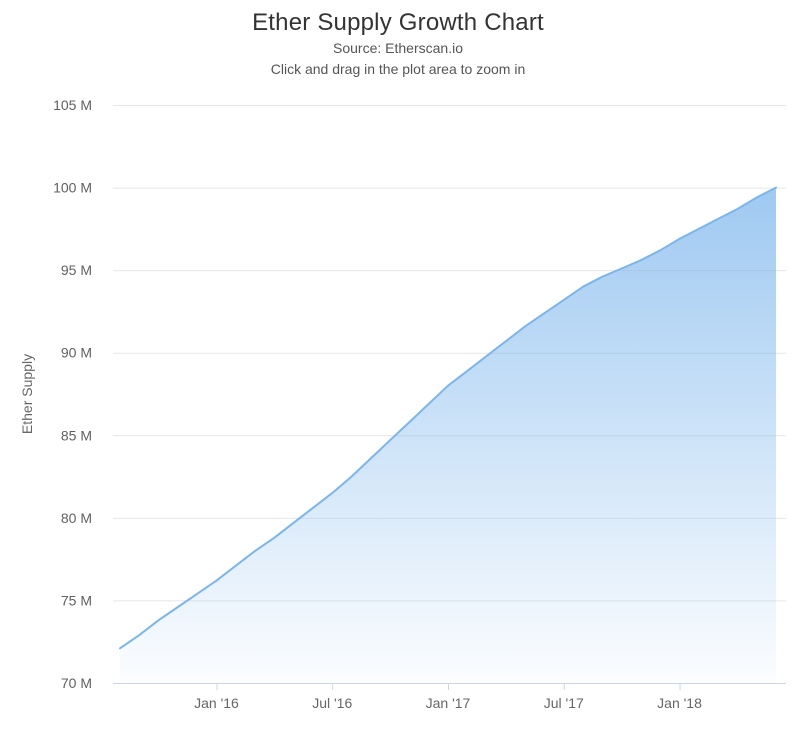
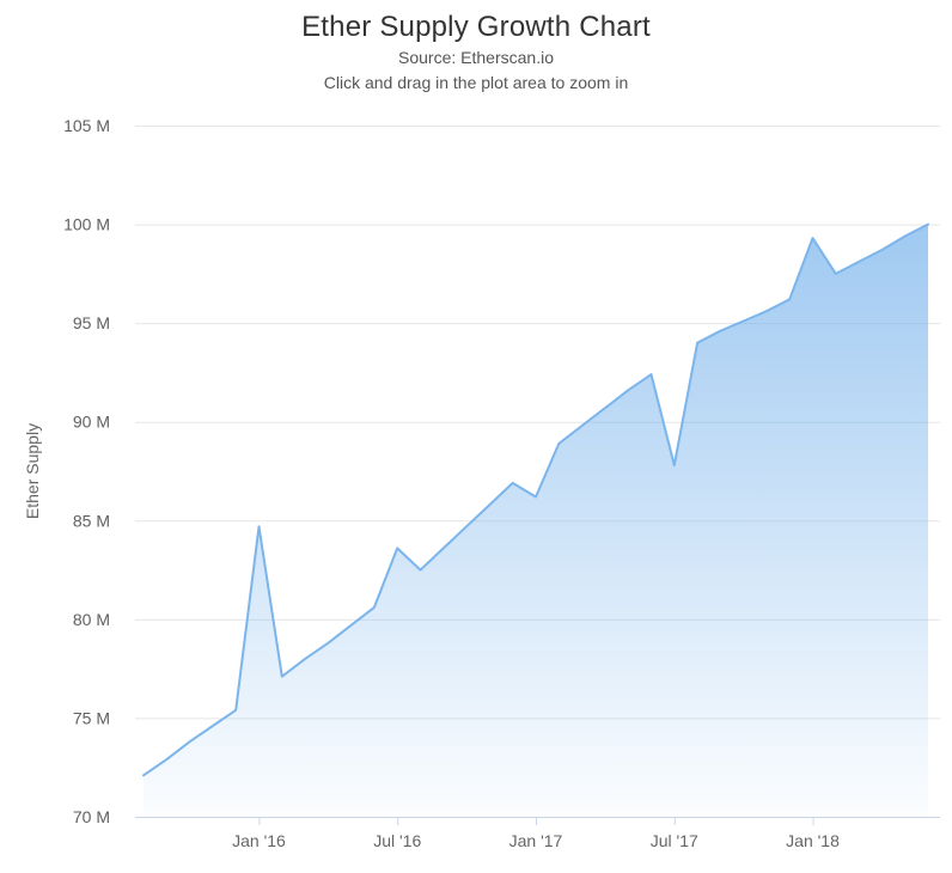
Jan '16: 76.2M -> 84.7M
Jul '16: 81.5M -> 83.6M
Jan '17: 88.0M -> 86.2M
Jul '17: 93.2M -> 87.8M
Jan '18: 96.9M -> 99.3M
